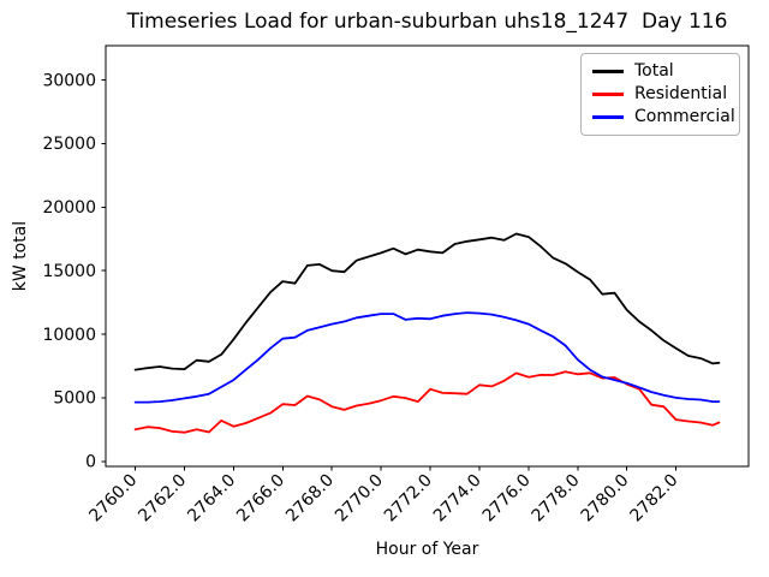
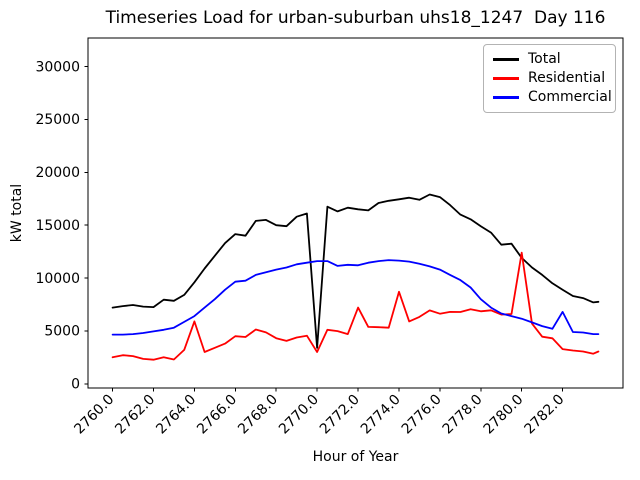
Residential/2764.0: 2800 -> 5900
Total/2770.0: 16400 -> 3400
Residential/2770.0: 4800 -> 3000
Residential/2772.0: 5700 -> 7200
Residential/2774.0: 6000 -> 8700
Residential/2780.0: 6100 -> 12400
Commercial/2782.0: 5000 -> 6800
